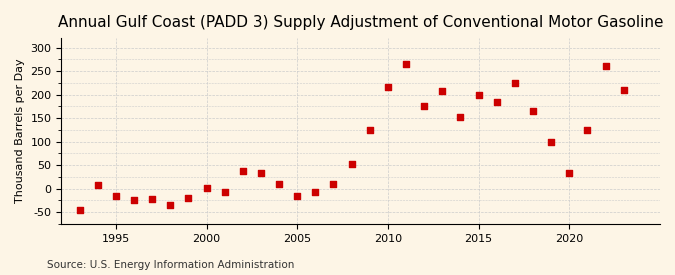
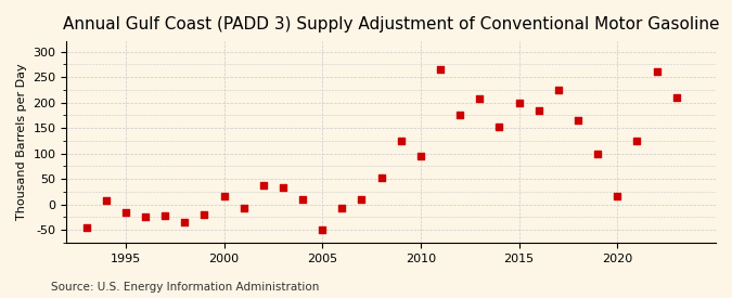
2000: 2 -> 15
2005: -15 -> -50
2010: 215 -> 95
2020: 33 -> 15
